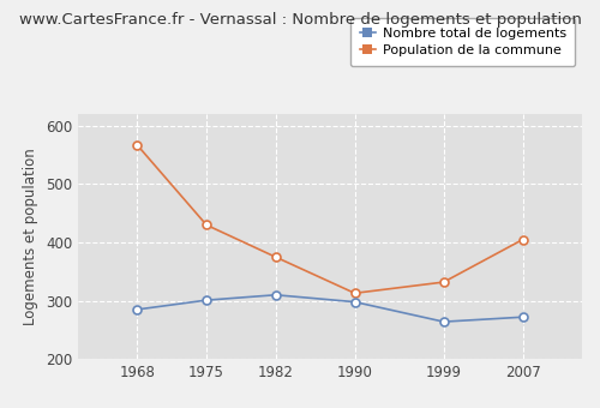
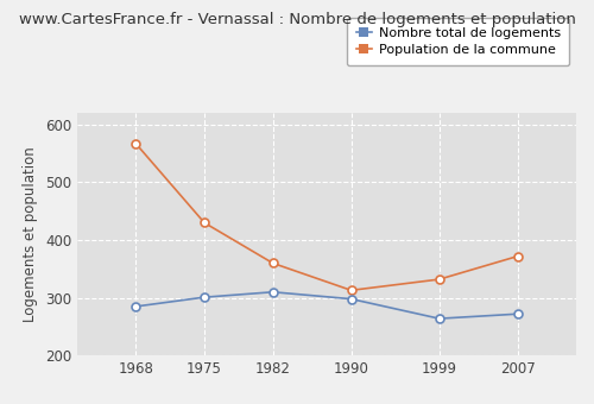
Population de la commune/1982: 375 -> 360
Population de la commune/2007: 405 -> 372
